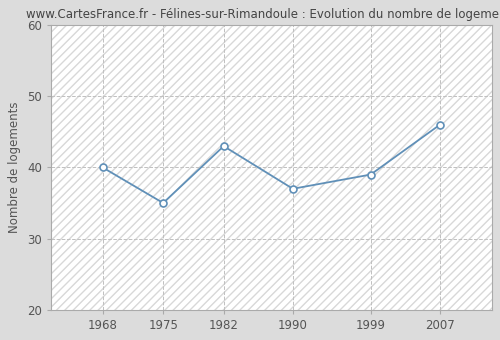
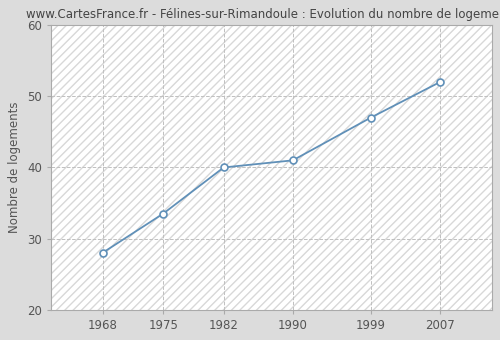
1968: 40.0 -> 28.0
1975: 35.0 -> 33.5
1982: 43.0 -> 40.0
1990: 37.0 -> 41.0
1999: 39.0 -> 47.0
2007: 46.0 -> 52.0
